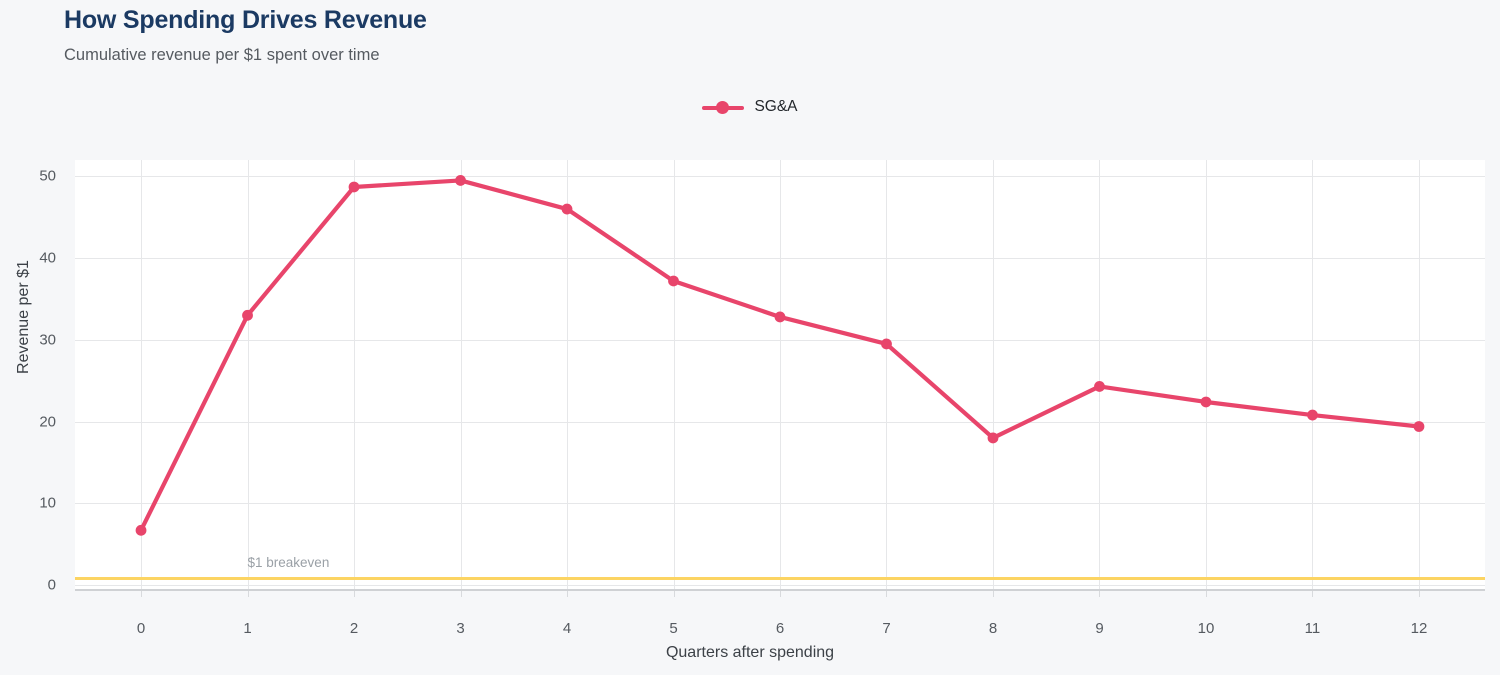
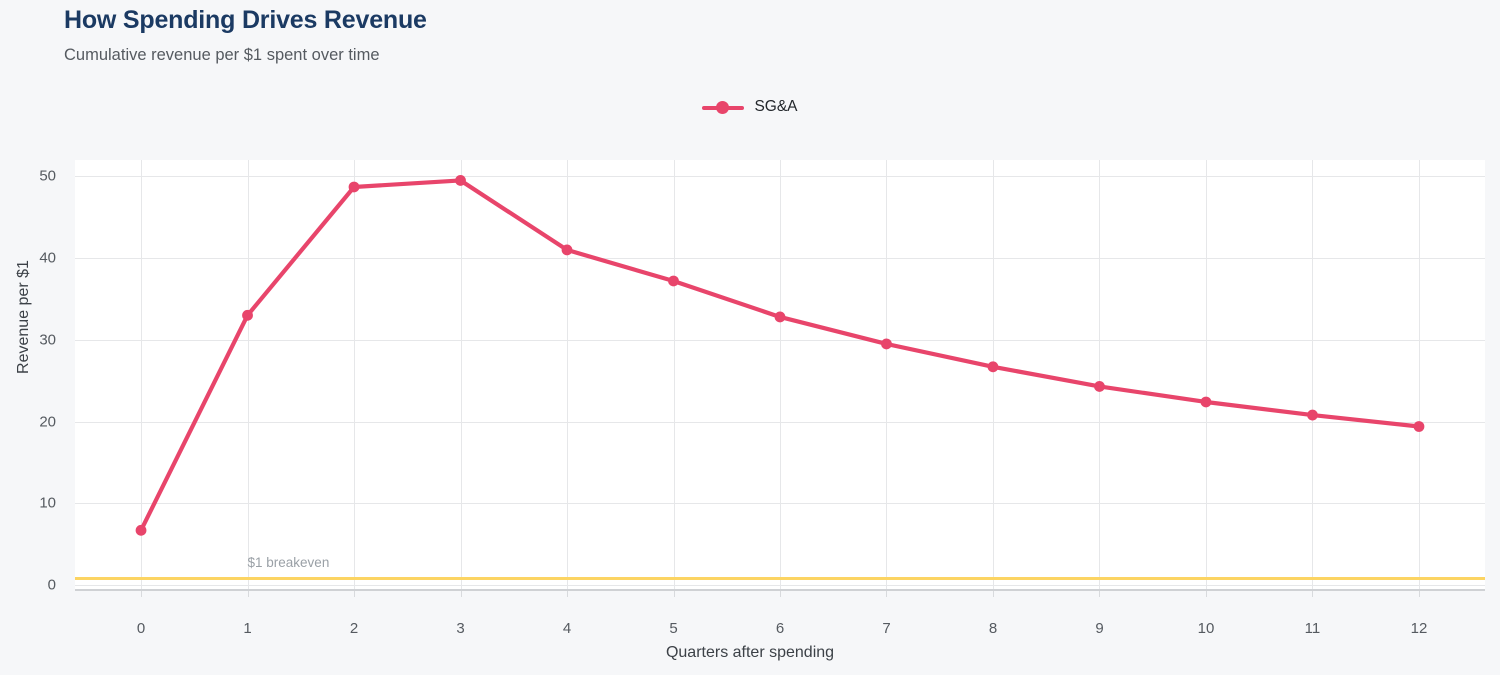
4: 46 -> 41
8: 18 -> 27
